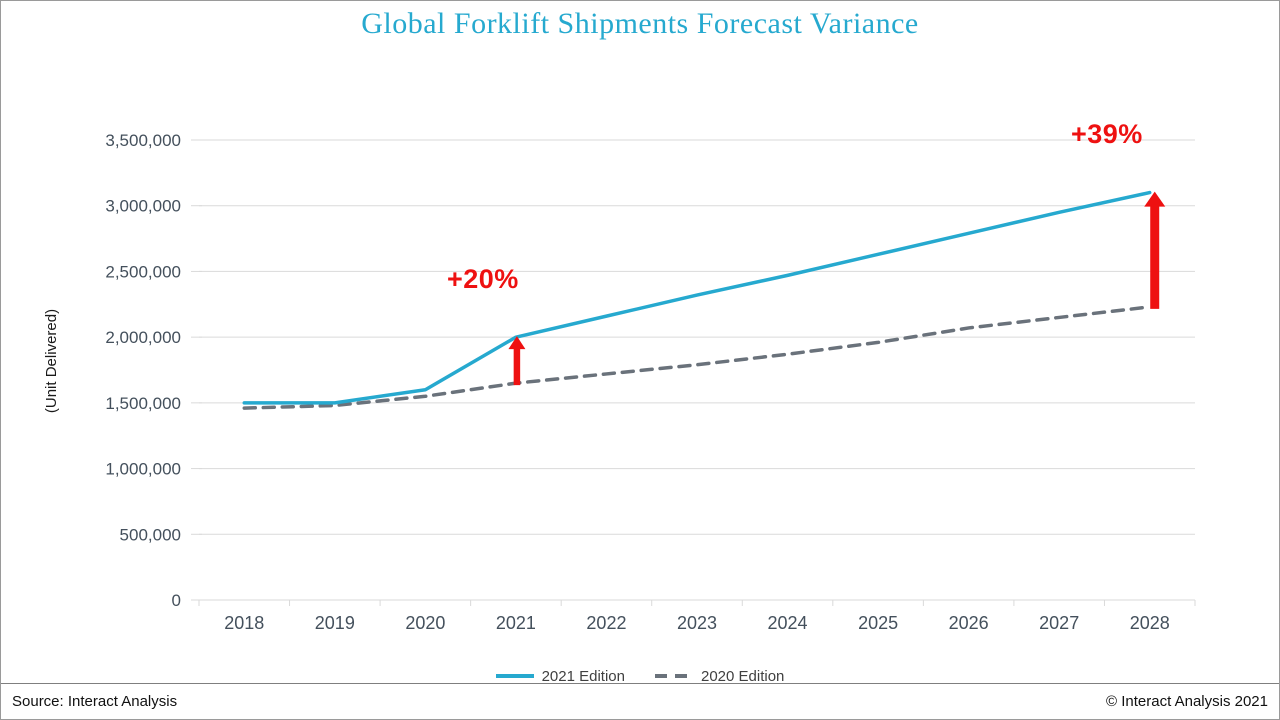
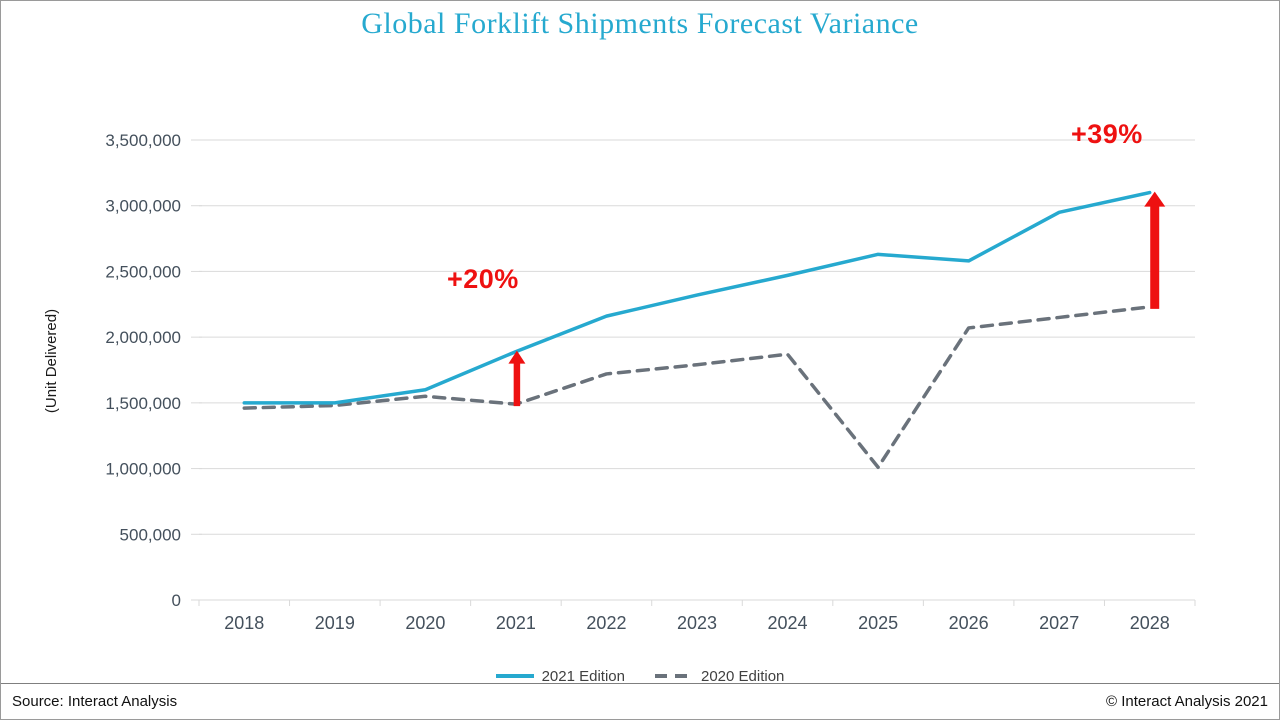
2021 Edition/2021: 2000000 -> 1890000
2020 Edition/2021: 1650000 -> 1490000
2020 Edition/2025: 1960000 -> 1010000
2021 Edition/2026: 2790000 -> 2580000
